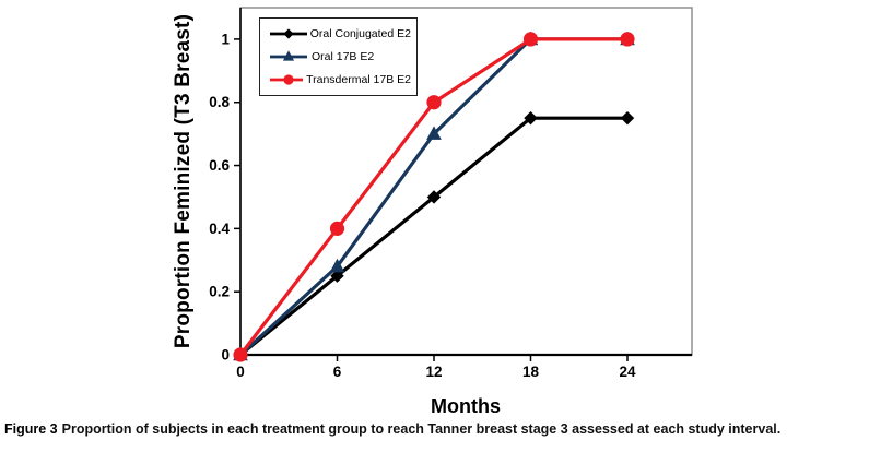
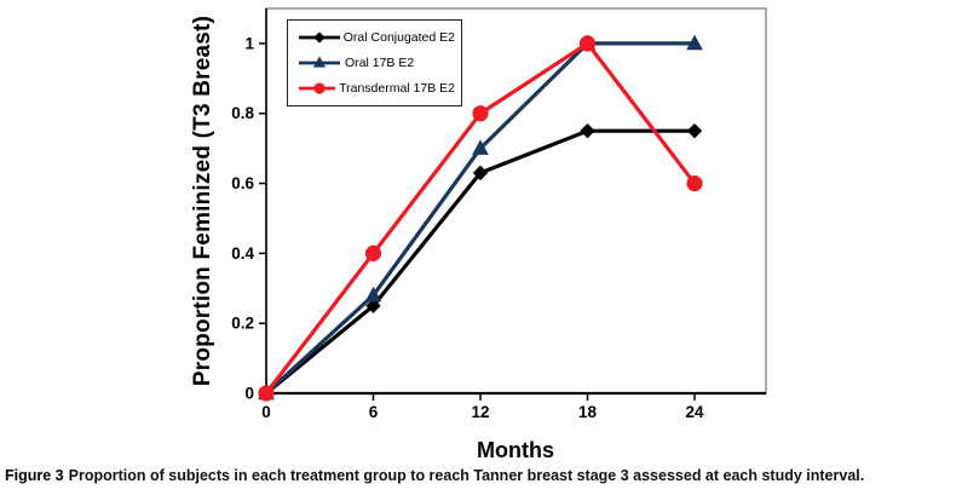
Oral Conjugated E2/12: 0.50 -> 0.63
Transdermal 17B E2/24: 1.0 -> 0.6
